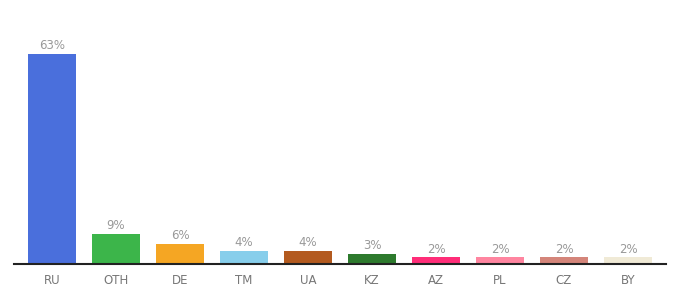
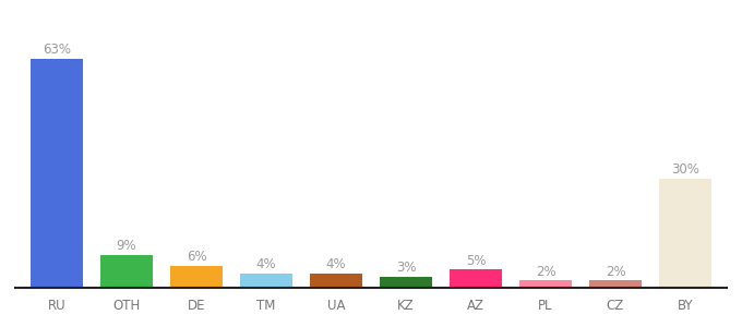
AZ: 2% -> 5%
BY: 2% -> 30%
